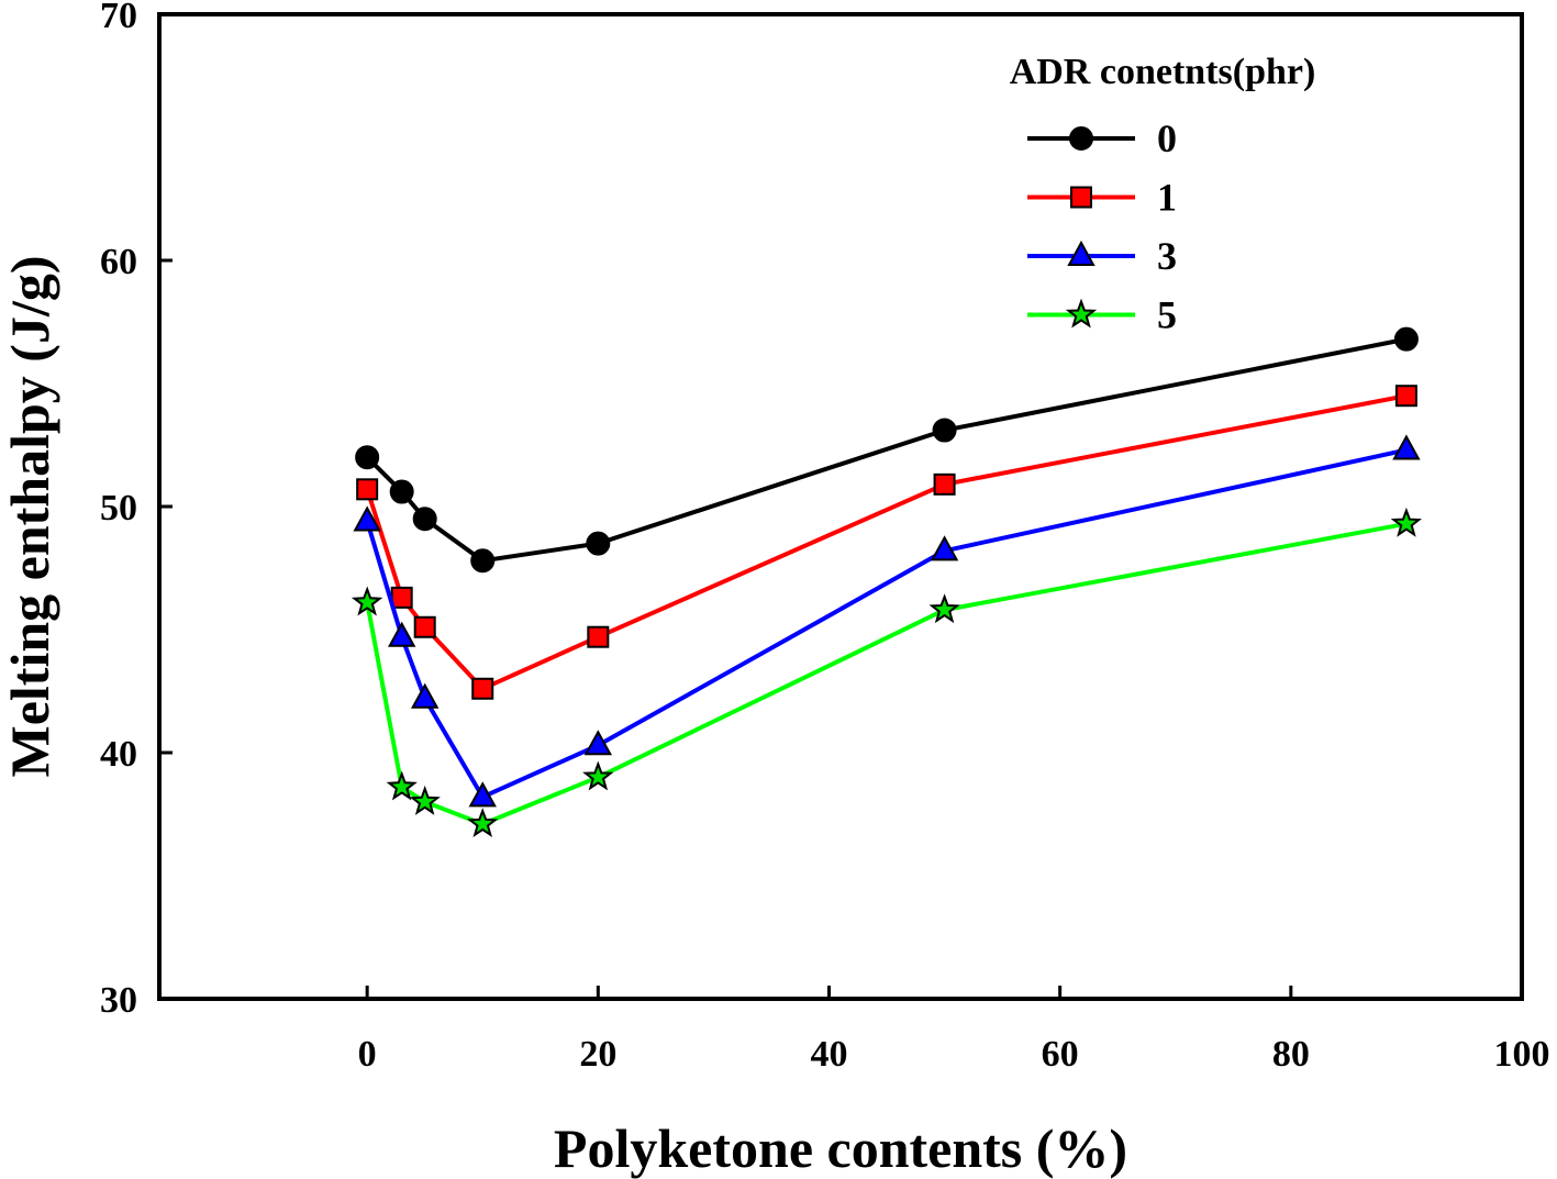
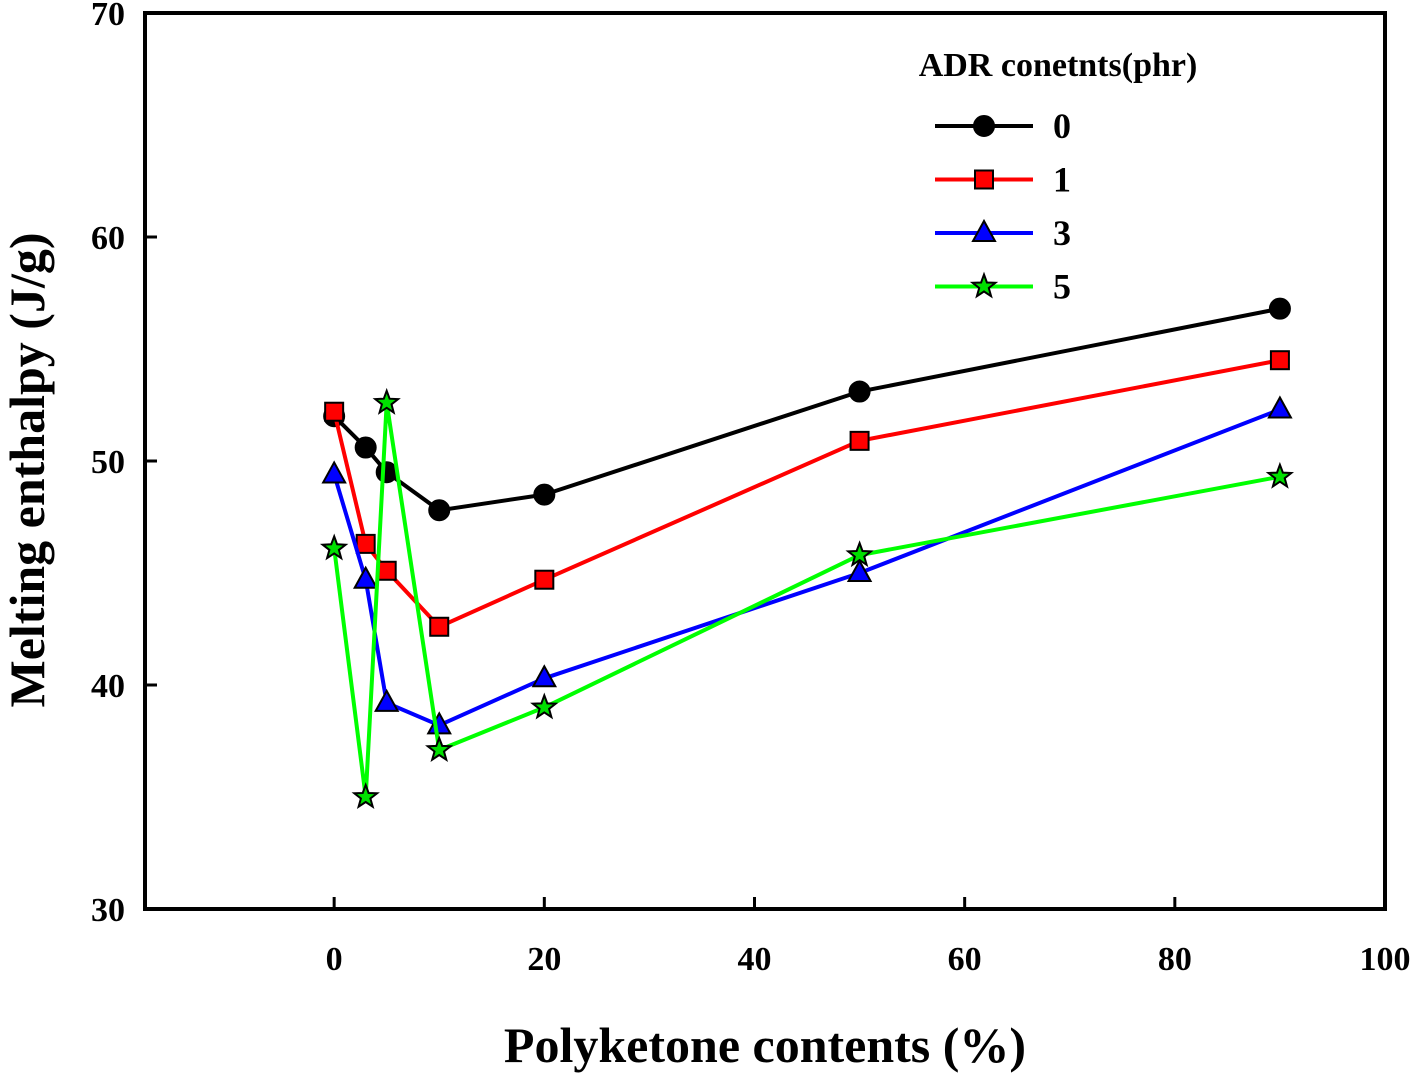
1/0: 50.7 -> 52.2
5/3: 38.6 -> 35.0
3/5: 42.2 -> 39.2
5/5: 38.0 -> 52.6
3/50: 48.2 -> 45.0
